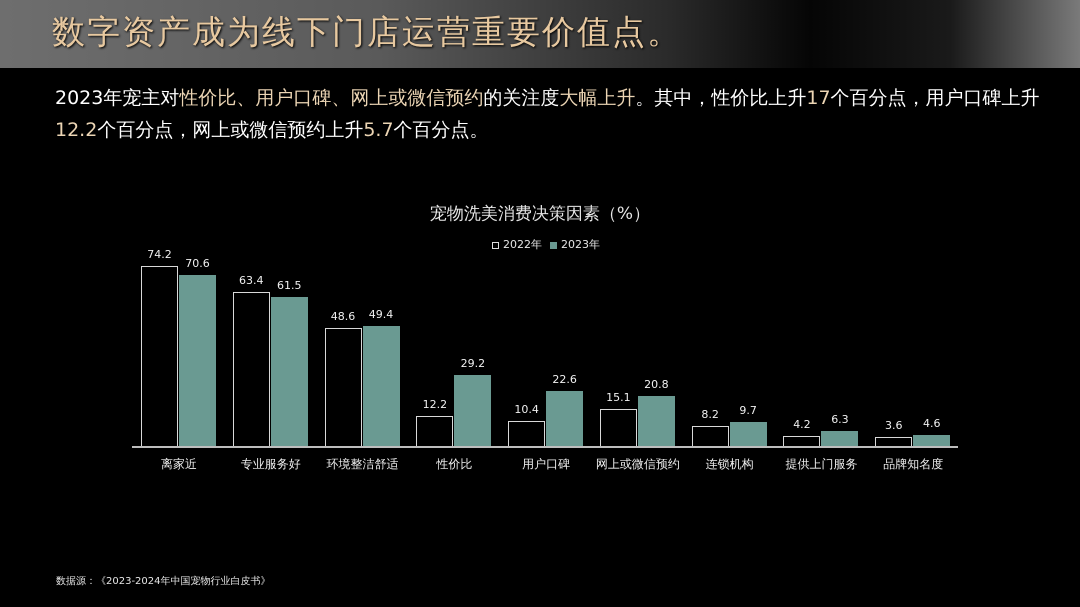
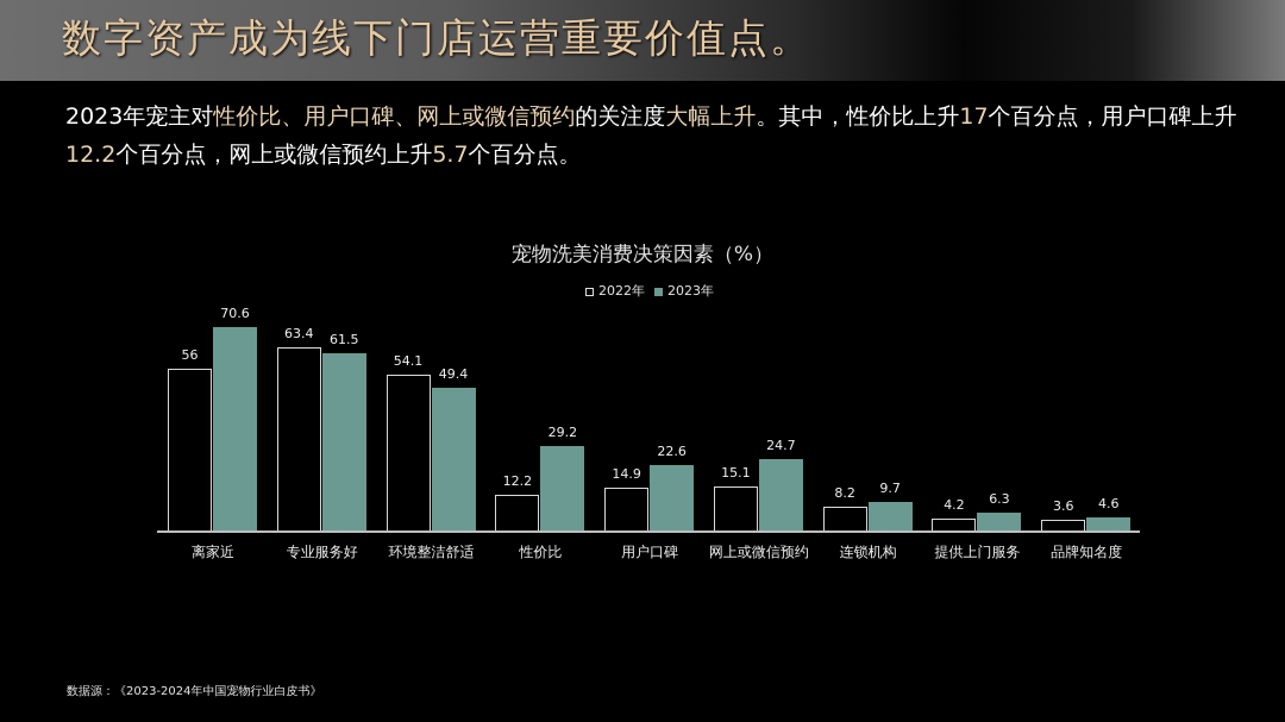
2022年/离家近: 74.2 -> 56
2022年/环境整洁舒适: 48.6 -> 54.1
2022年/用户口碑: 10.4 -> 14.9
2023年/网上或微信预约: 20.8 -> 24.7
